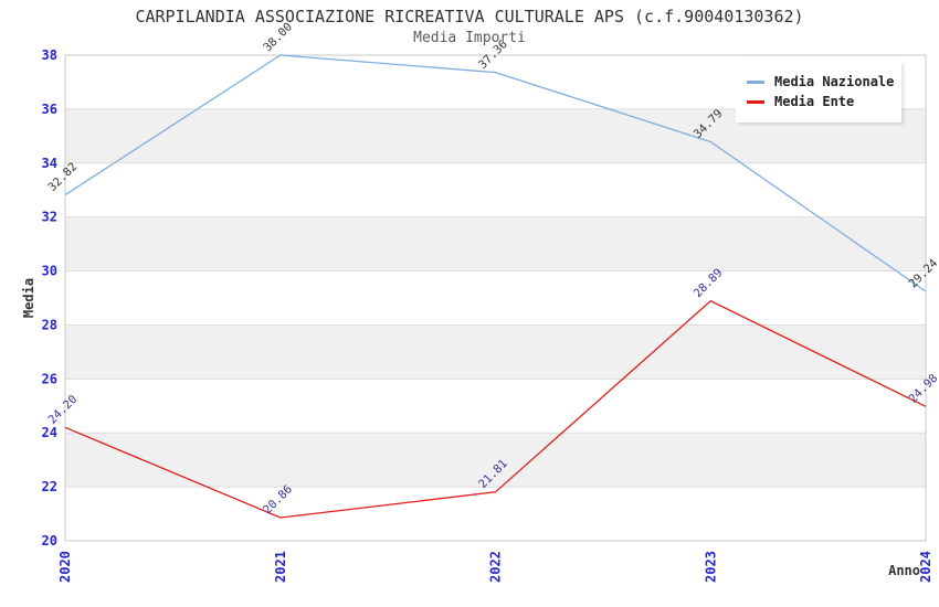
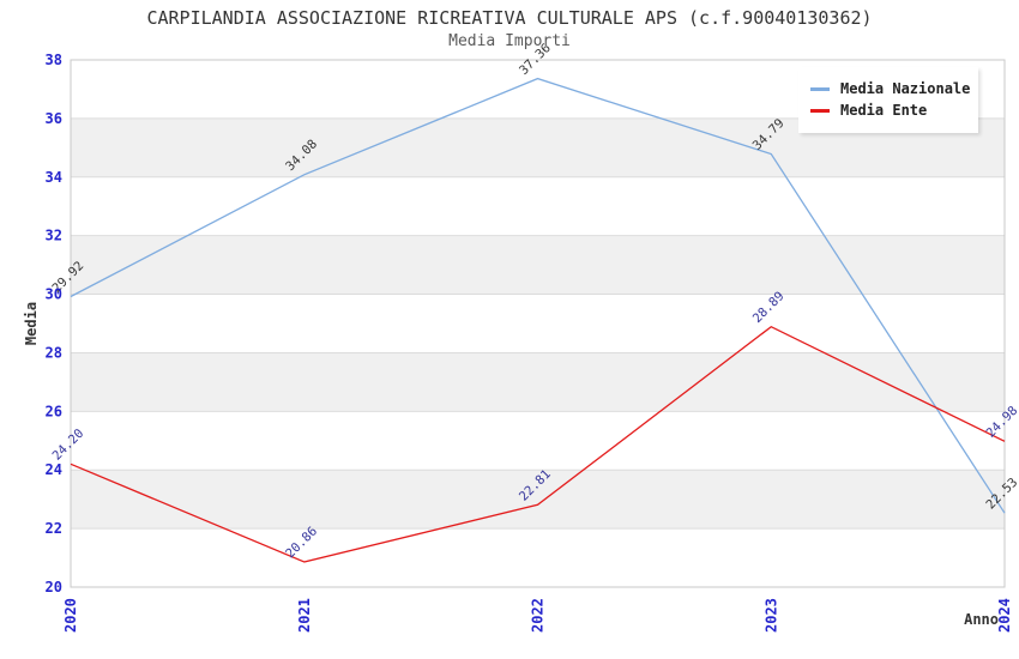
Media Nazionale/2020: 32.82 -> 29.92
Media Nazionale/2021: 38.00 -> 34.08
Media Ente/2022: 21.81 -> 22.81
Media Nazionale/2024: 29.24 -> 22.53
